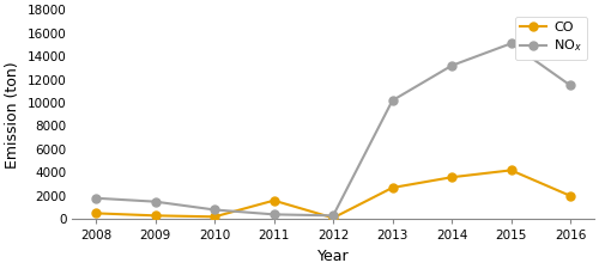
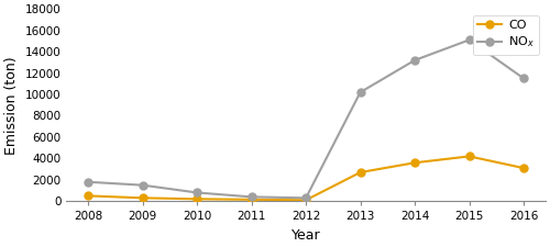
CO/2011: 1600 -> 200
CO/2016: 2000 -> 3100
